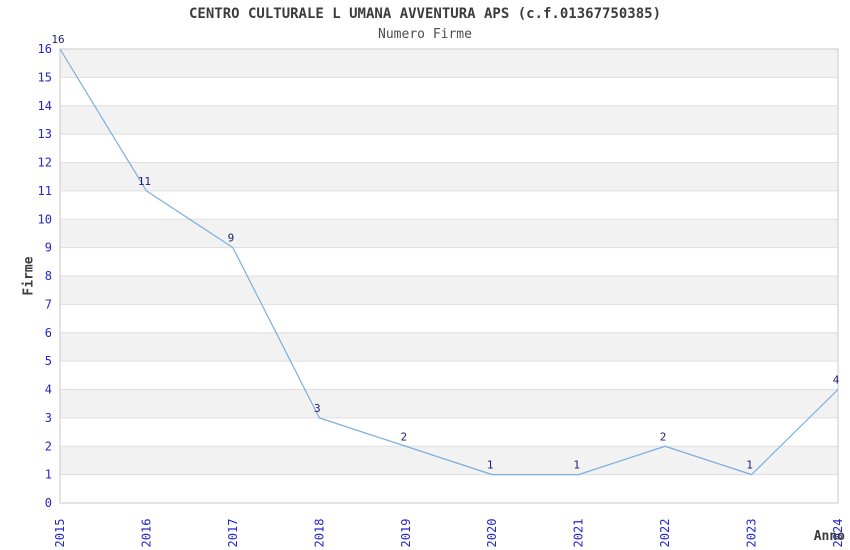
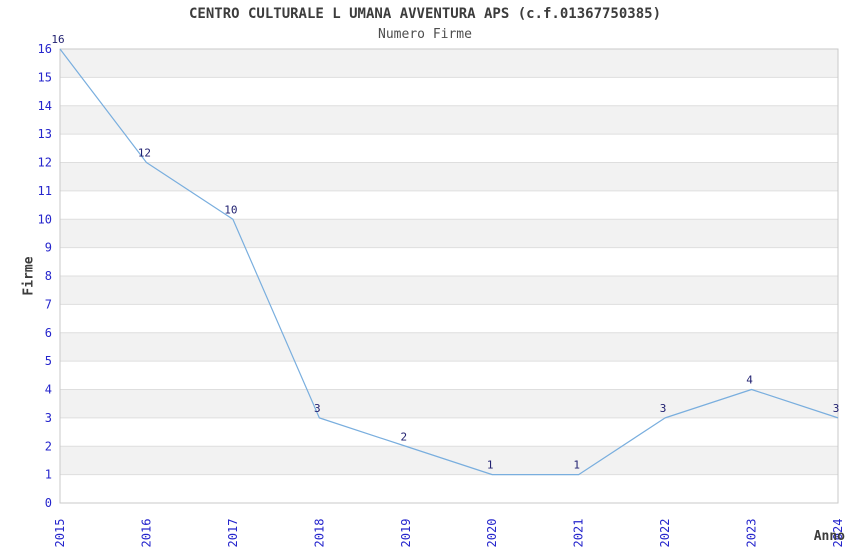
2016: 11 -> 12
2017: 9 -> 10
2022: 2 -> 3
2023: 1 -> 4
2024: 4 -> 3
